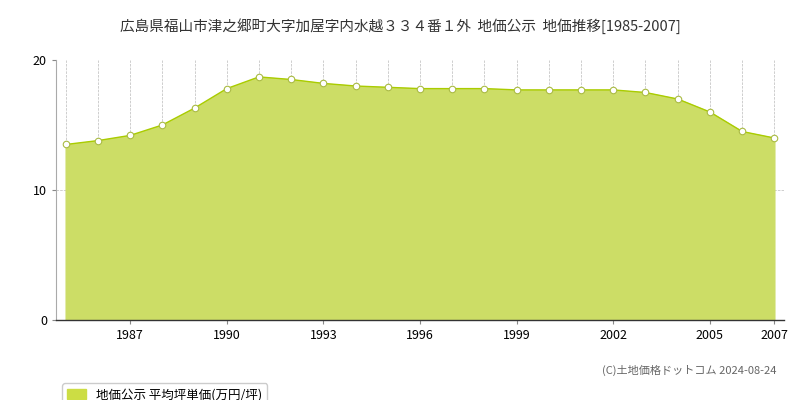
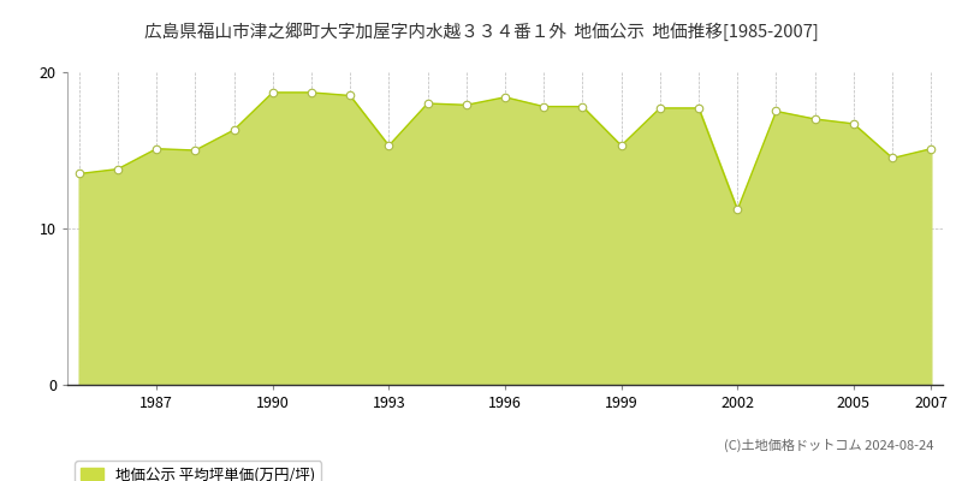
1987: 14.2 -> 15.1
1990: 17.8 -> 18.7
1993: 18.2 -> 15.3
1996: 17.8 -> 18.4
1999: 17.7 -> 15.3
2002: 17.7 -> 11.2
2005: 16.0 -> 16.7
2007: 14.0 -> 15.1
